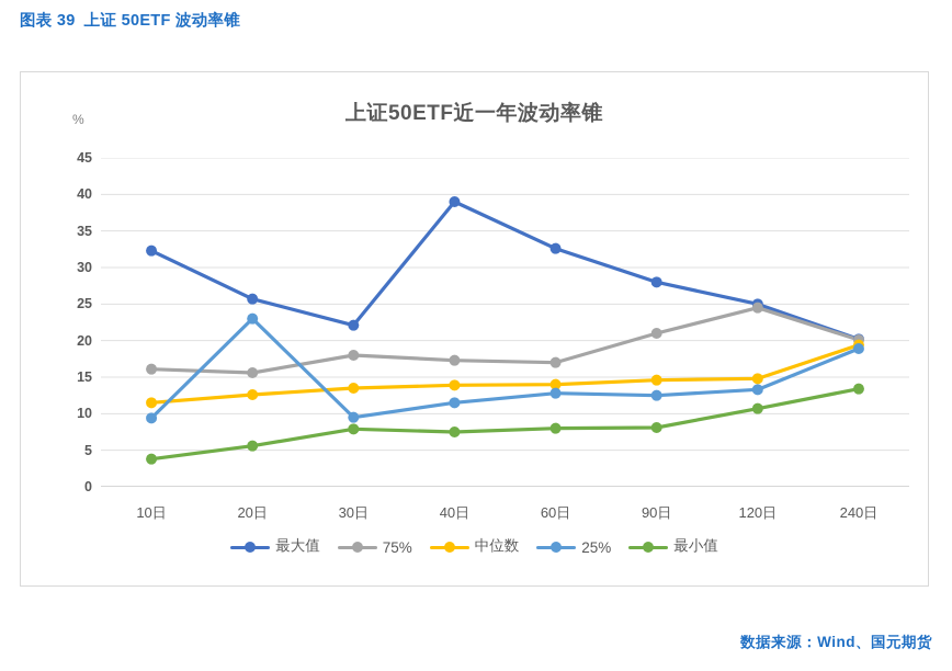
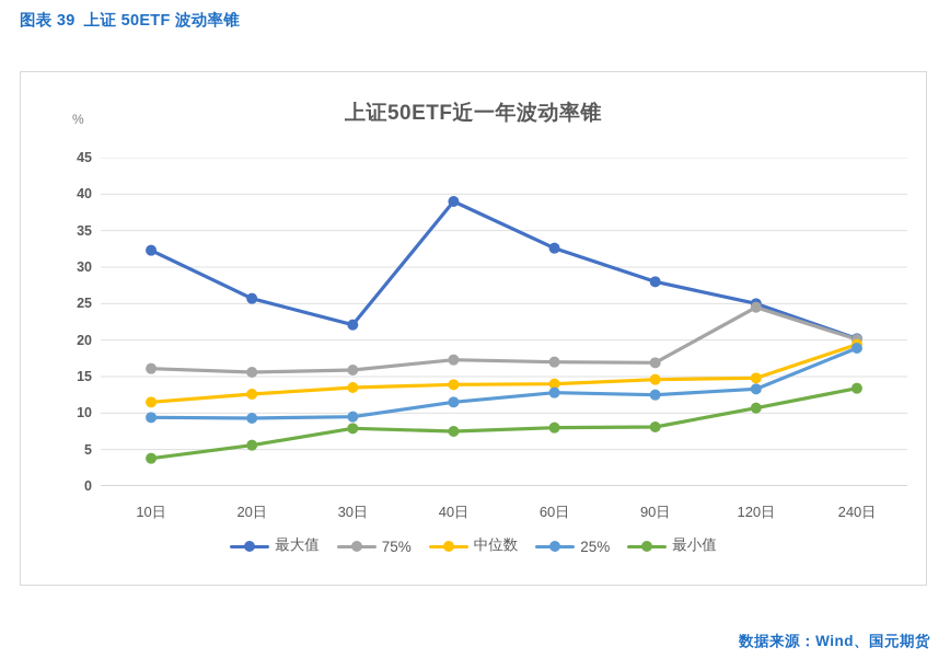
25%/20日: 23 -> 9
75%/30日: 18 -> 16
75%/90日: 21 -> 17
